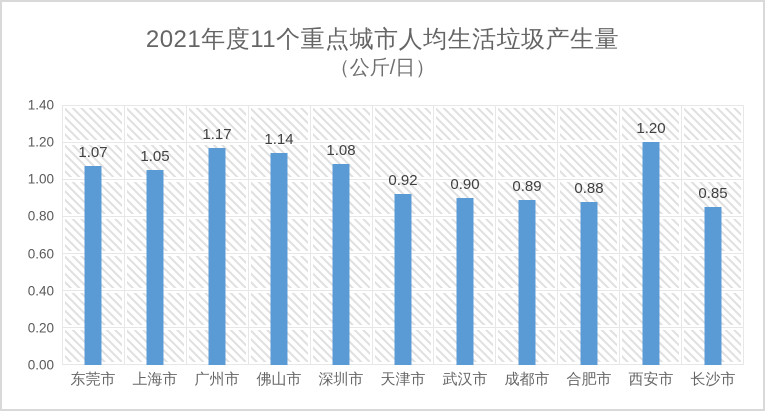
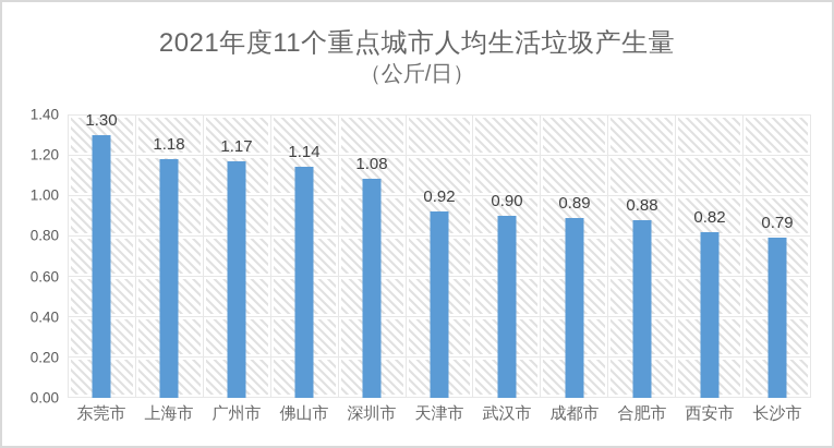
东莞市: 1.07 -> 1.30
上海市: 1.05 -> 1.18
西安市: 1.20 -> 0.82
长沙市: 0.85 -> 0.79
